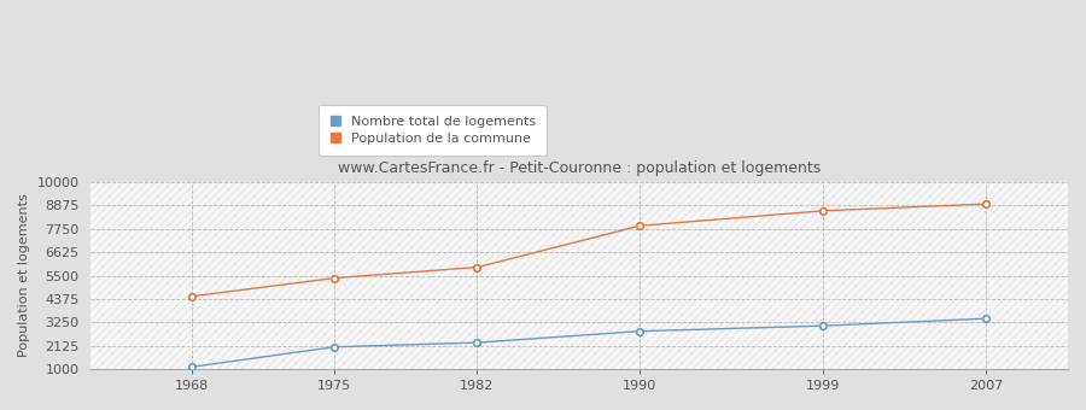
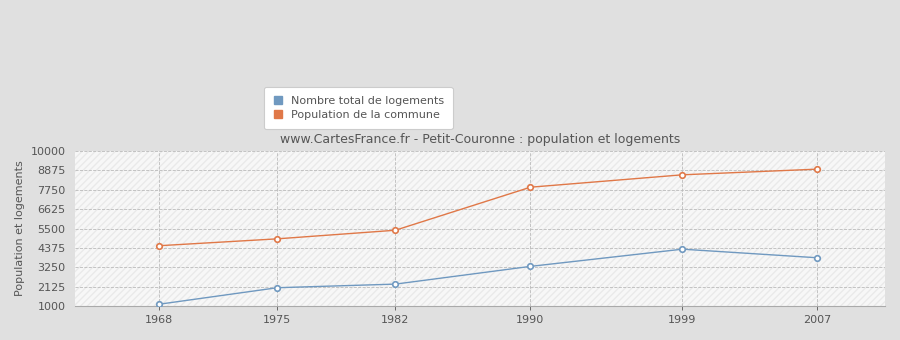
Population de la commune/1975: 5400 -> 4900
Population de la commune/1982: 5900 -> 5400
Nombre total de logements/1990: 2800 -> 3300
Nombre total de logements/1999: 3100 -> 4300
Nombre total de logements/2007: 3400 -> 3800
